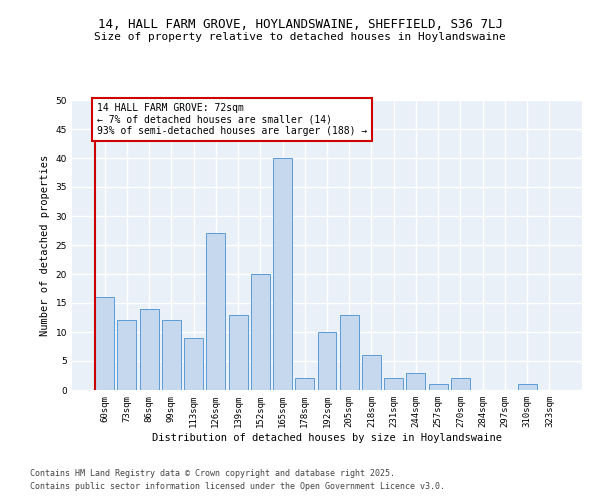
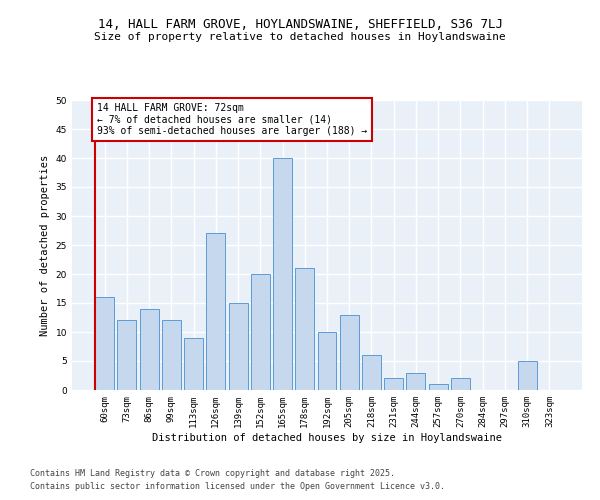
139sqm: 13 -> 15
178sqm: 2 -> 21
310sqm: 1 -> 5
